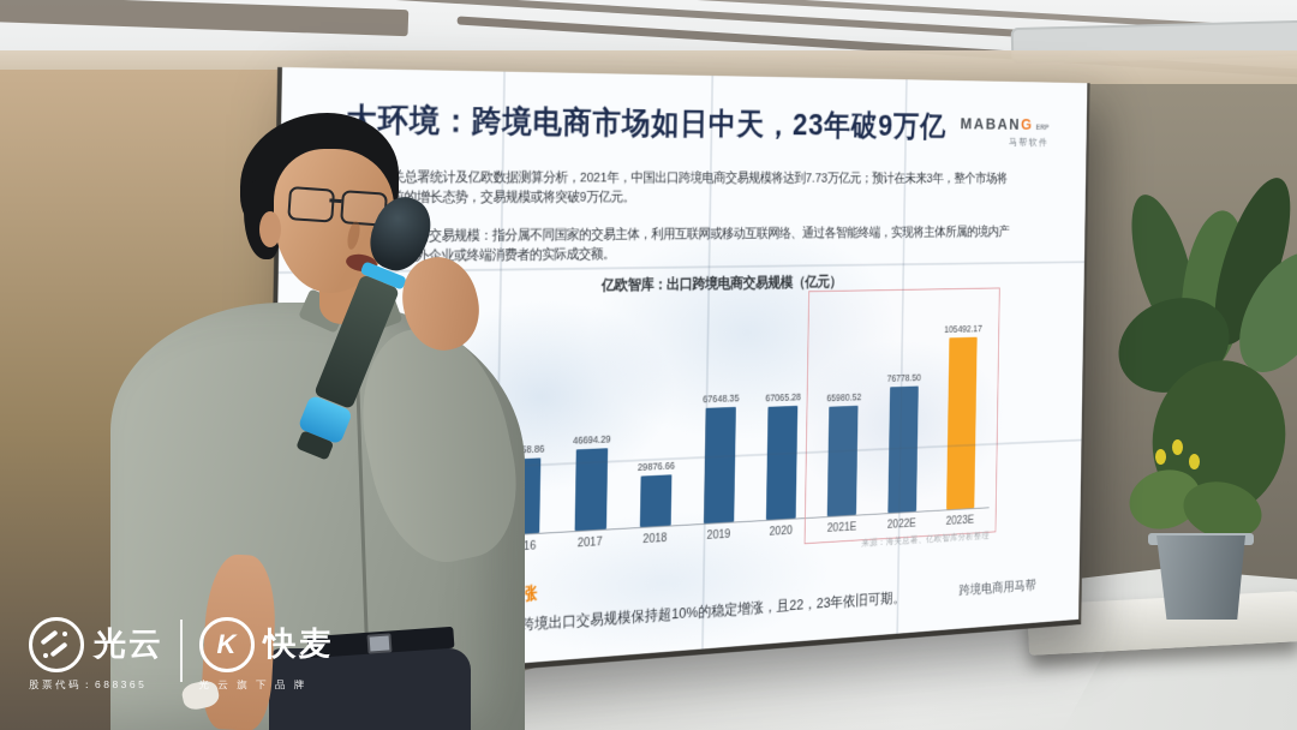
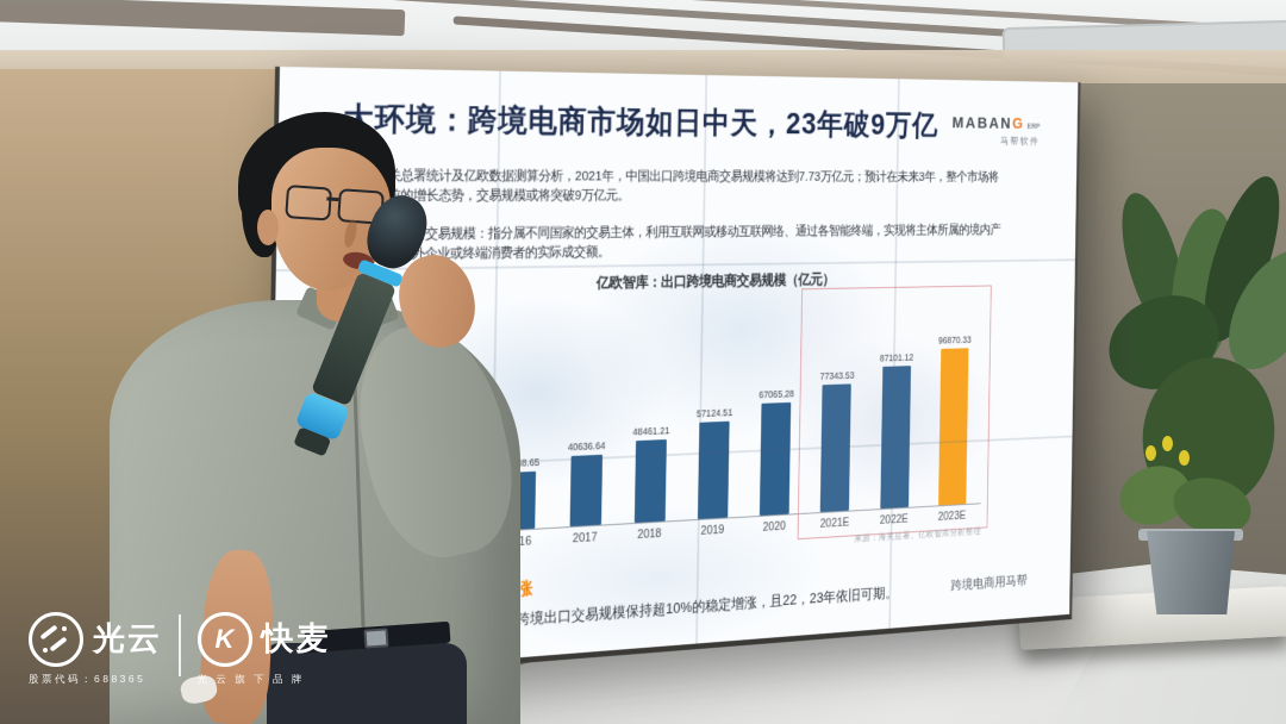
2015: 18853.55 -> 27600.52
2016: 42558.86 -> 33148.65
2017: 46694.29 -> 40636.64
2018: 29876.66 -> 48461.21
2019: 67648.35 -> 57124.51
2021E: 65980.52 -> 77343.53
2022E: 76778.50 -> 87101.12
2023E: 105492.17 -> 96870.33
